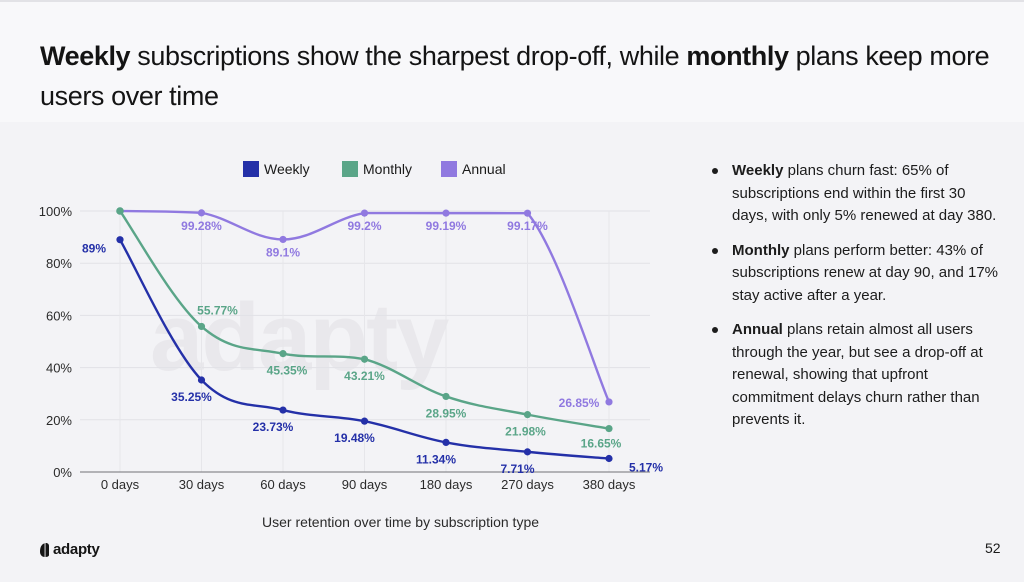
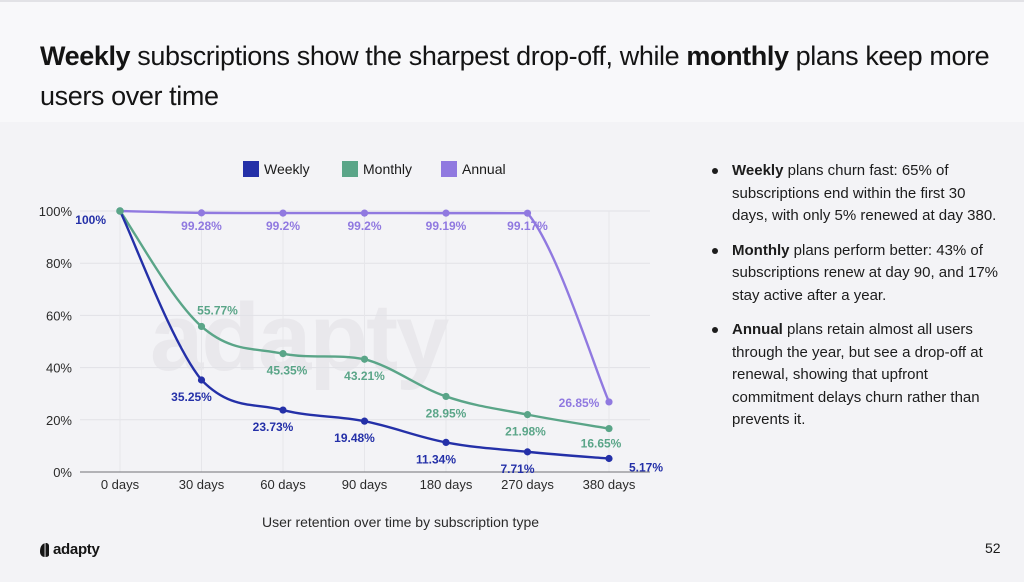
Weekly/0 days: 89% -> 100%
Annual/60 days: 89.1% -> 99.2%
